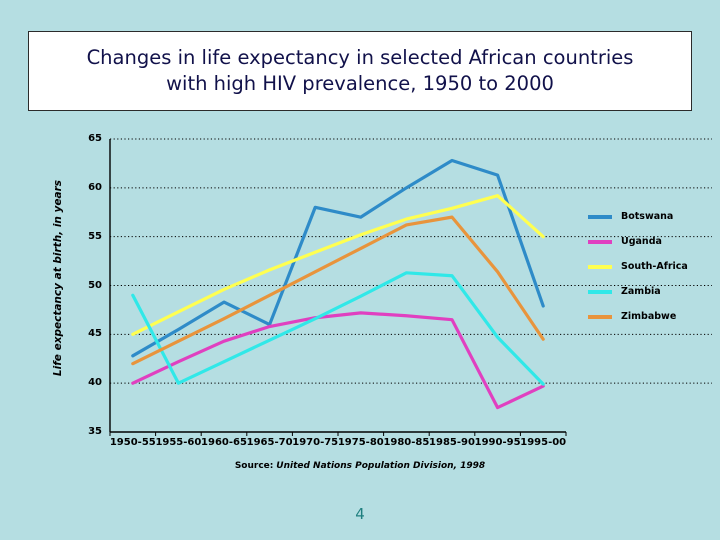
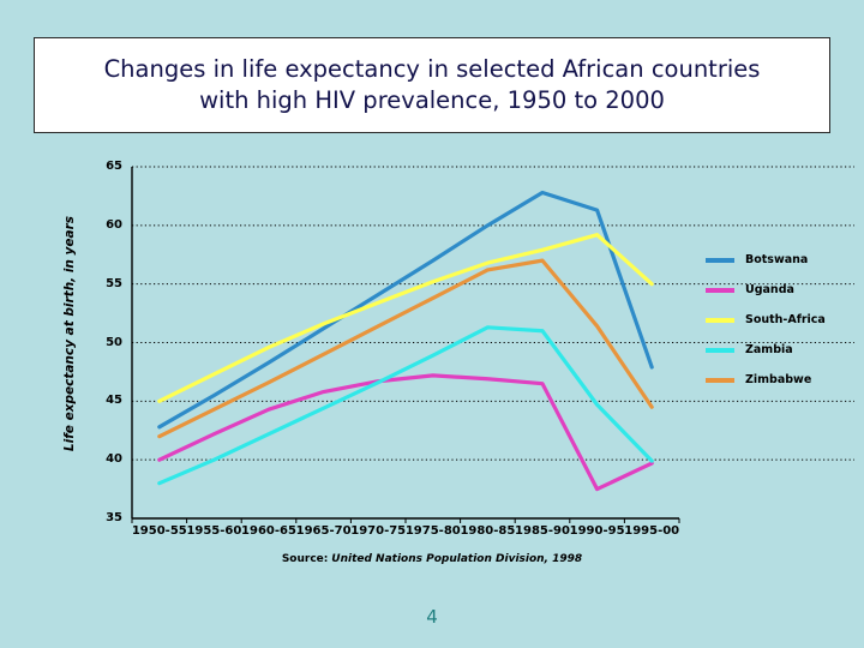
Zambia/1950-55: 49 -> 38
Botswana/1965-70: 46 -> 51
Botswana/1970-75: 58 -> 54
